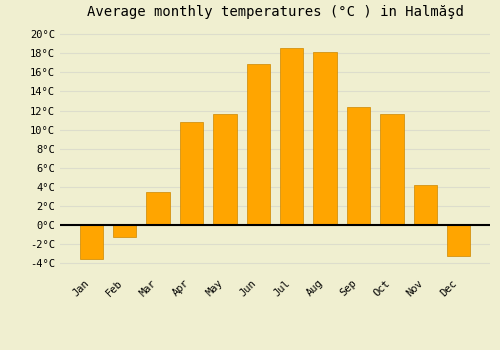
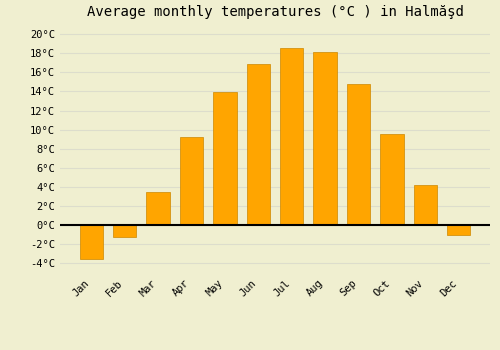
Apr: 10.8°C -> 9.2°C
May: 11.6°C -> 13.9°C
Sep: 12.4°C -> 14.8°C
Oct: 11.6°C -> 9.5°C
Dec: -3.2°C -> -1.0°C
